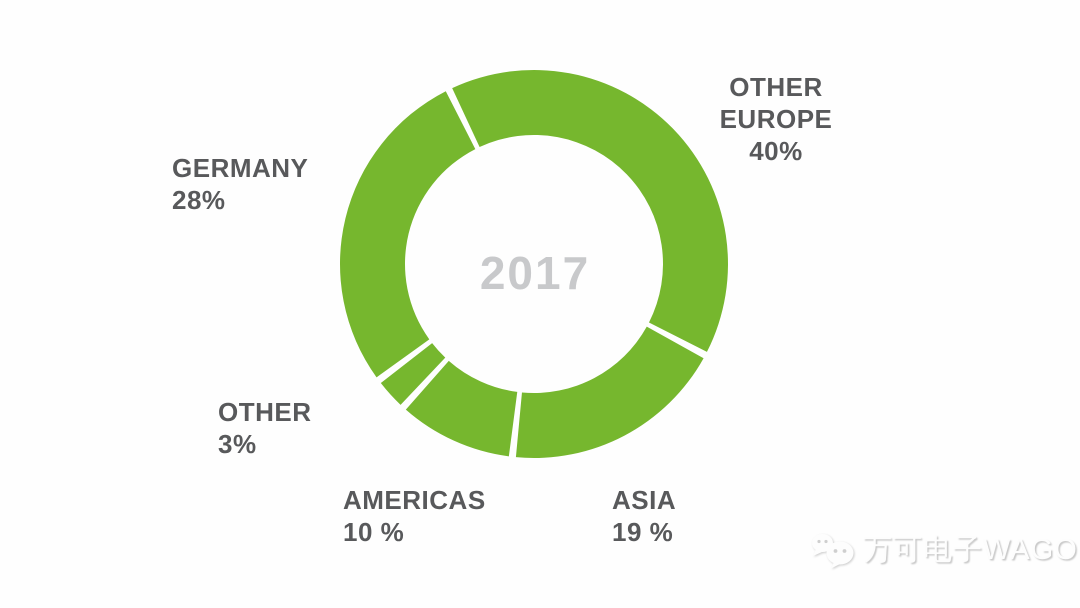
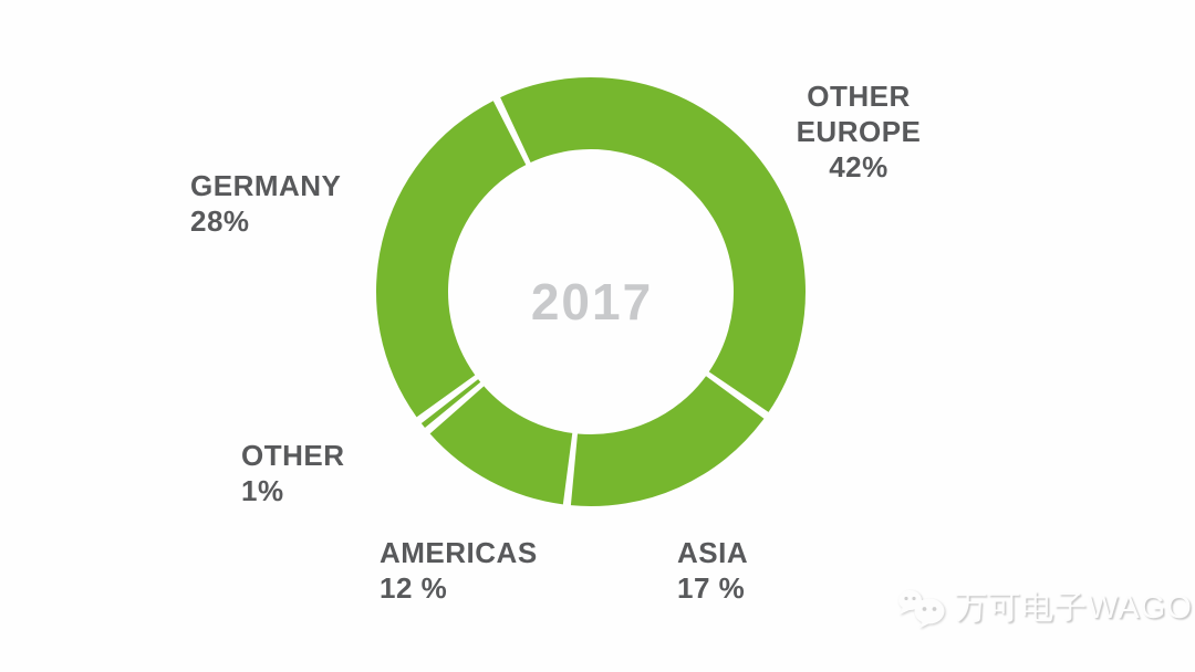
OTHER EUROPE: 40% -> 42%
ASIA: 19 -> 17
AMERICAS: 10 -> 12
OTHER: 3% -> 1%
